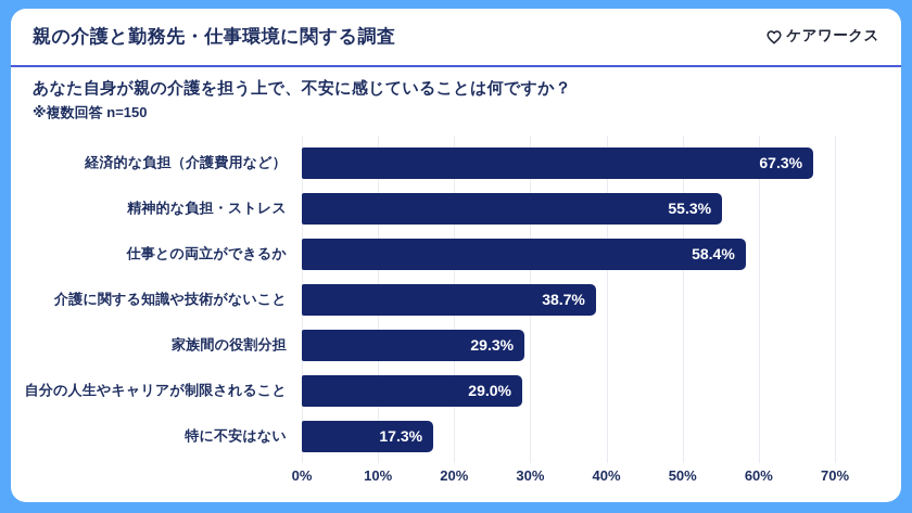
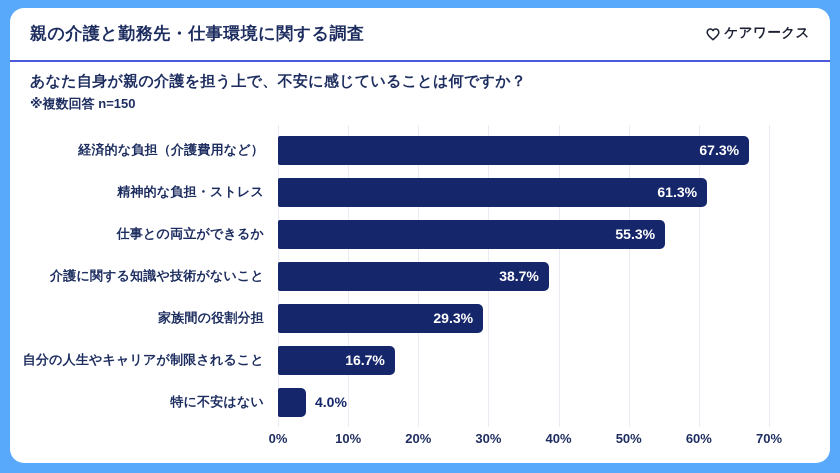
精神的な負担・ストレス: 55.3% -> 61.3%
仕事との両立ができるか: 58.4% -> 55.3%
自分の人生やキャリアが制限されること: 29.0% -> 16.7%
特に不安はない: 17.3% -> 4.0%
